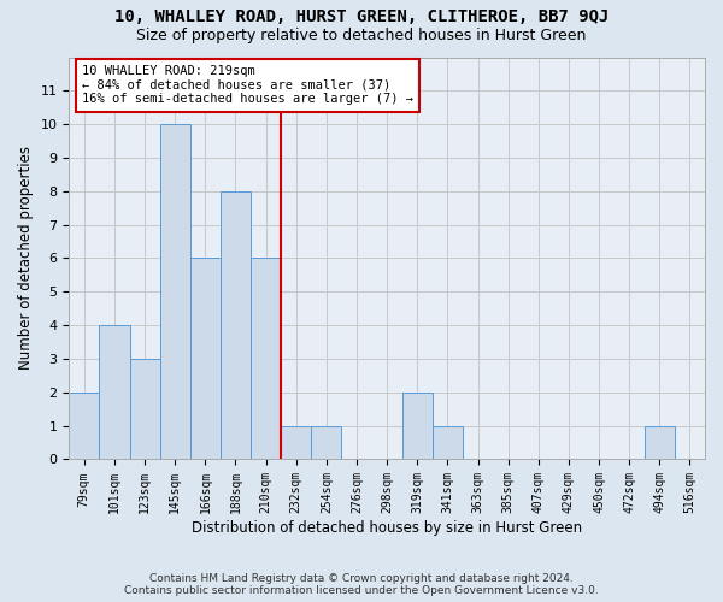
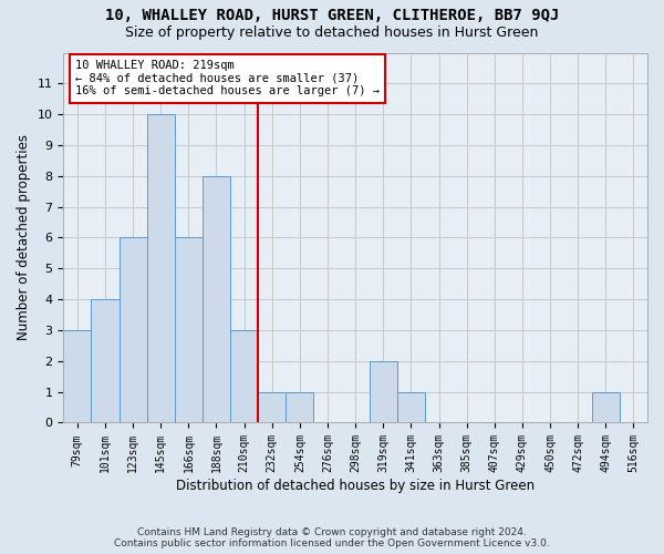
79sqm: 2 -> 3
123sqm: 3 -> 6
210sqm: 6 -> 3
